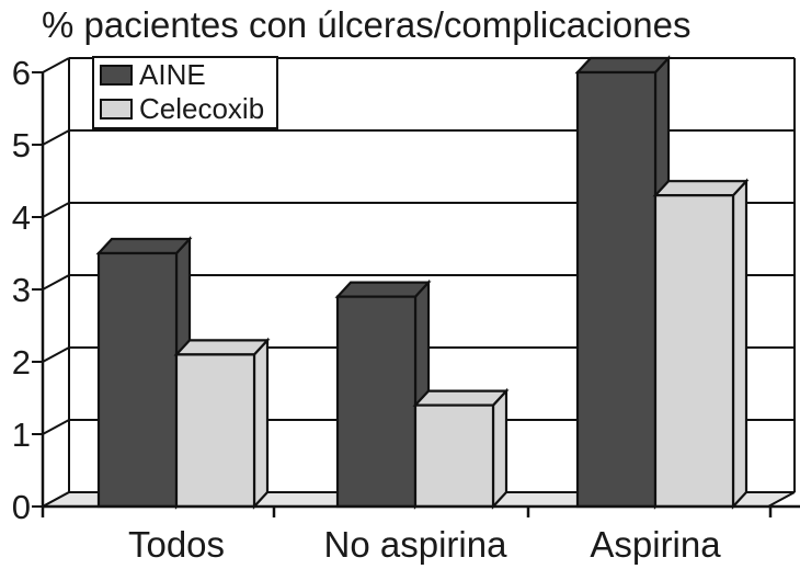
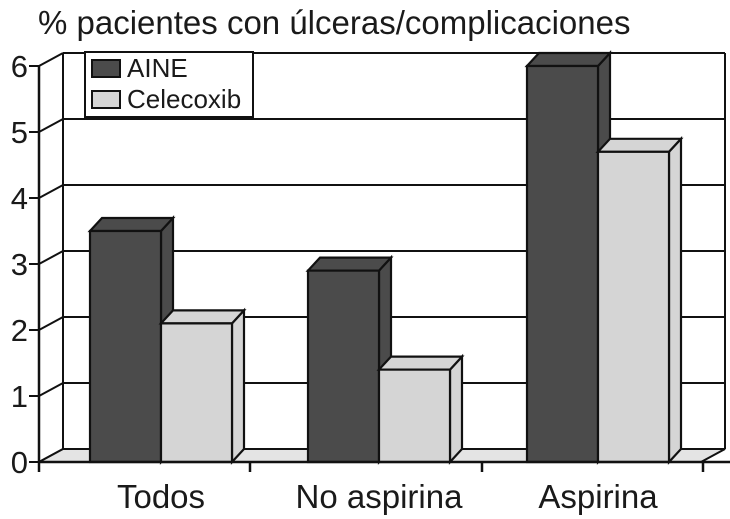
Celecoxib/Aspirina: 4.3 -> 4.7
